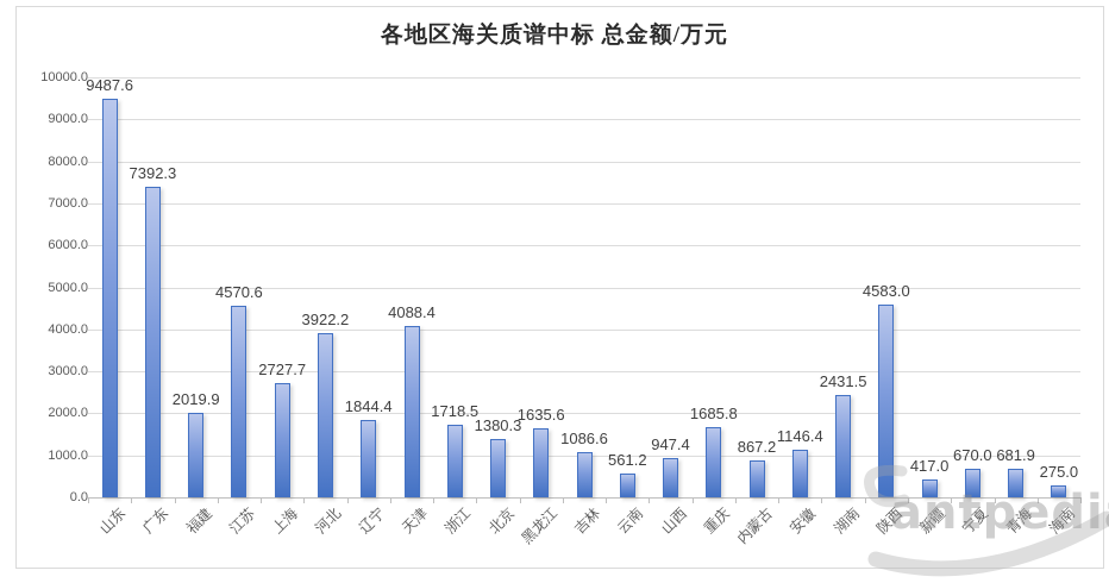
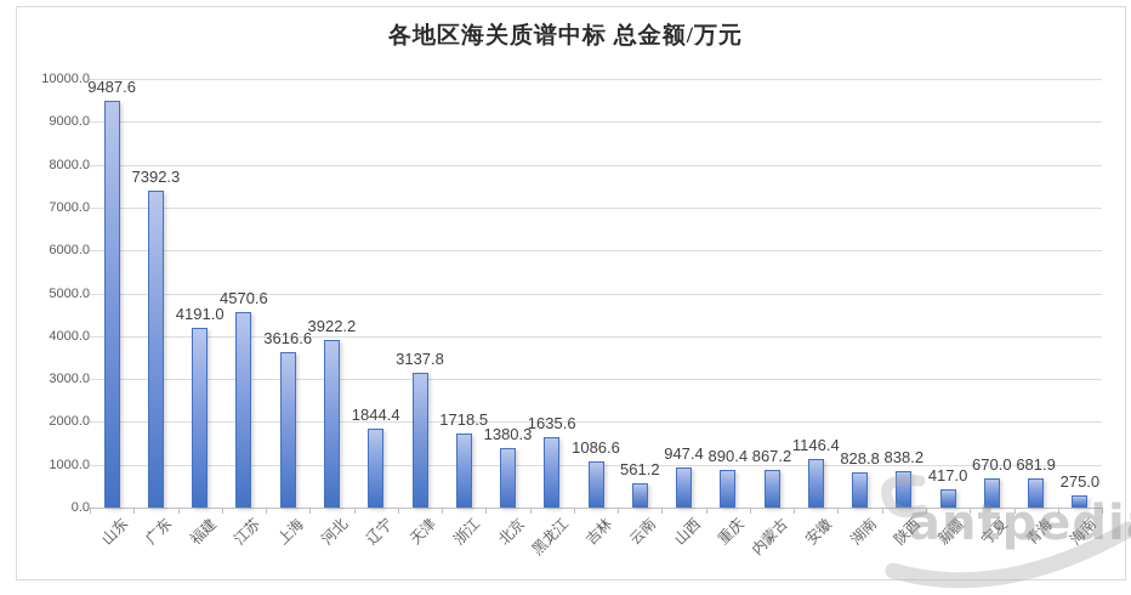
福建: 2019.9 -> 4191.0
上海: 2727.7 -> 3616.6
天津: 4088.4 -> 3137.8
重庆: 1685.8 -> 890.4
湖南: 2431.5 -> 828.8
陕西: 4583.0 -> 838.2
